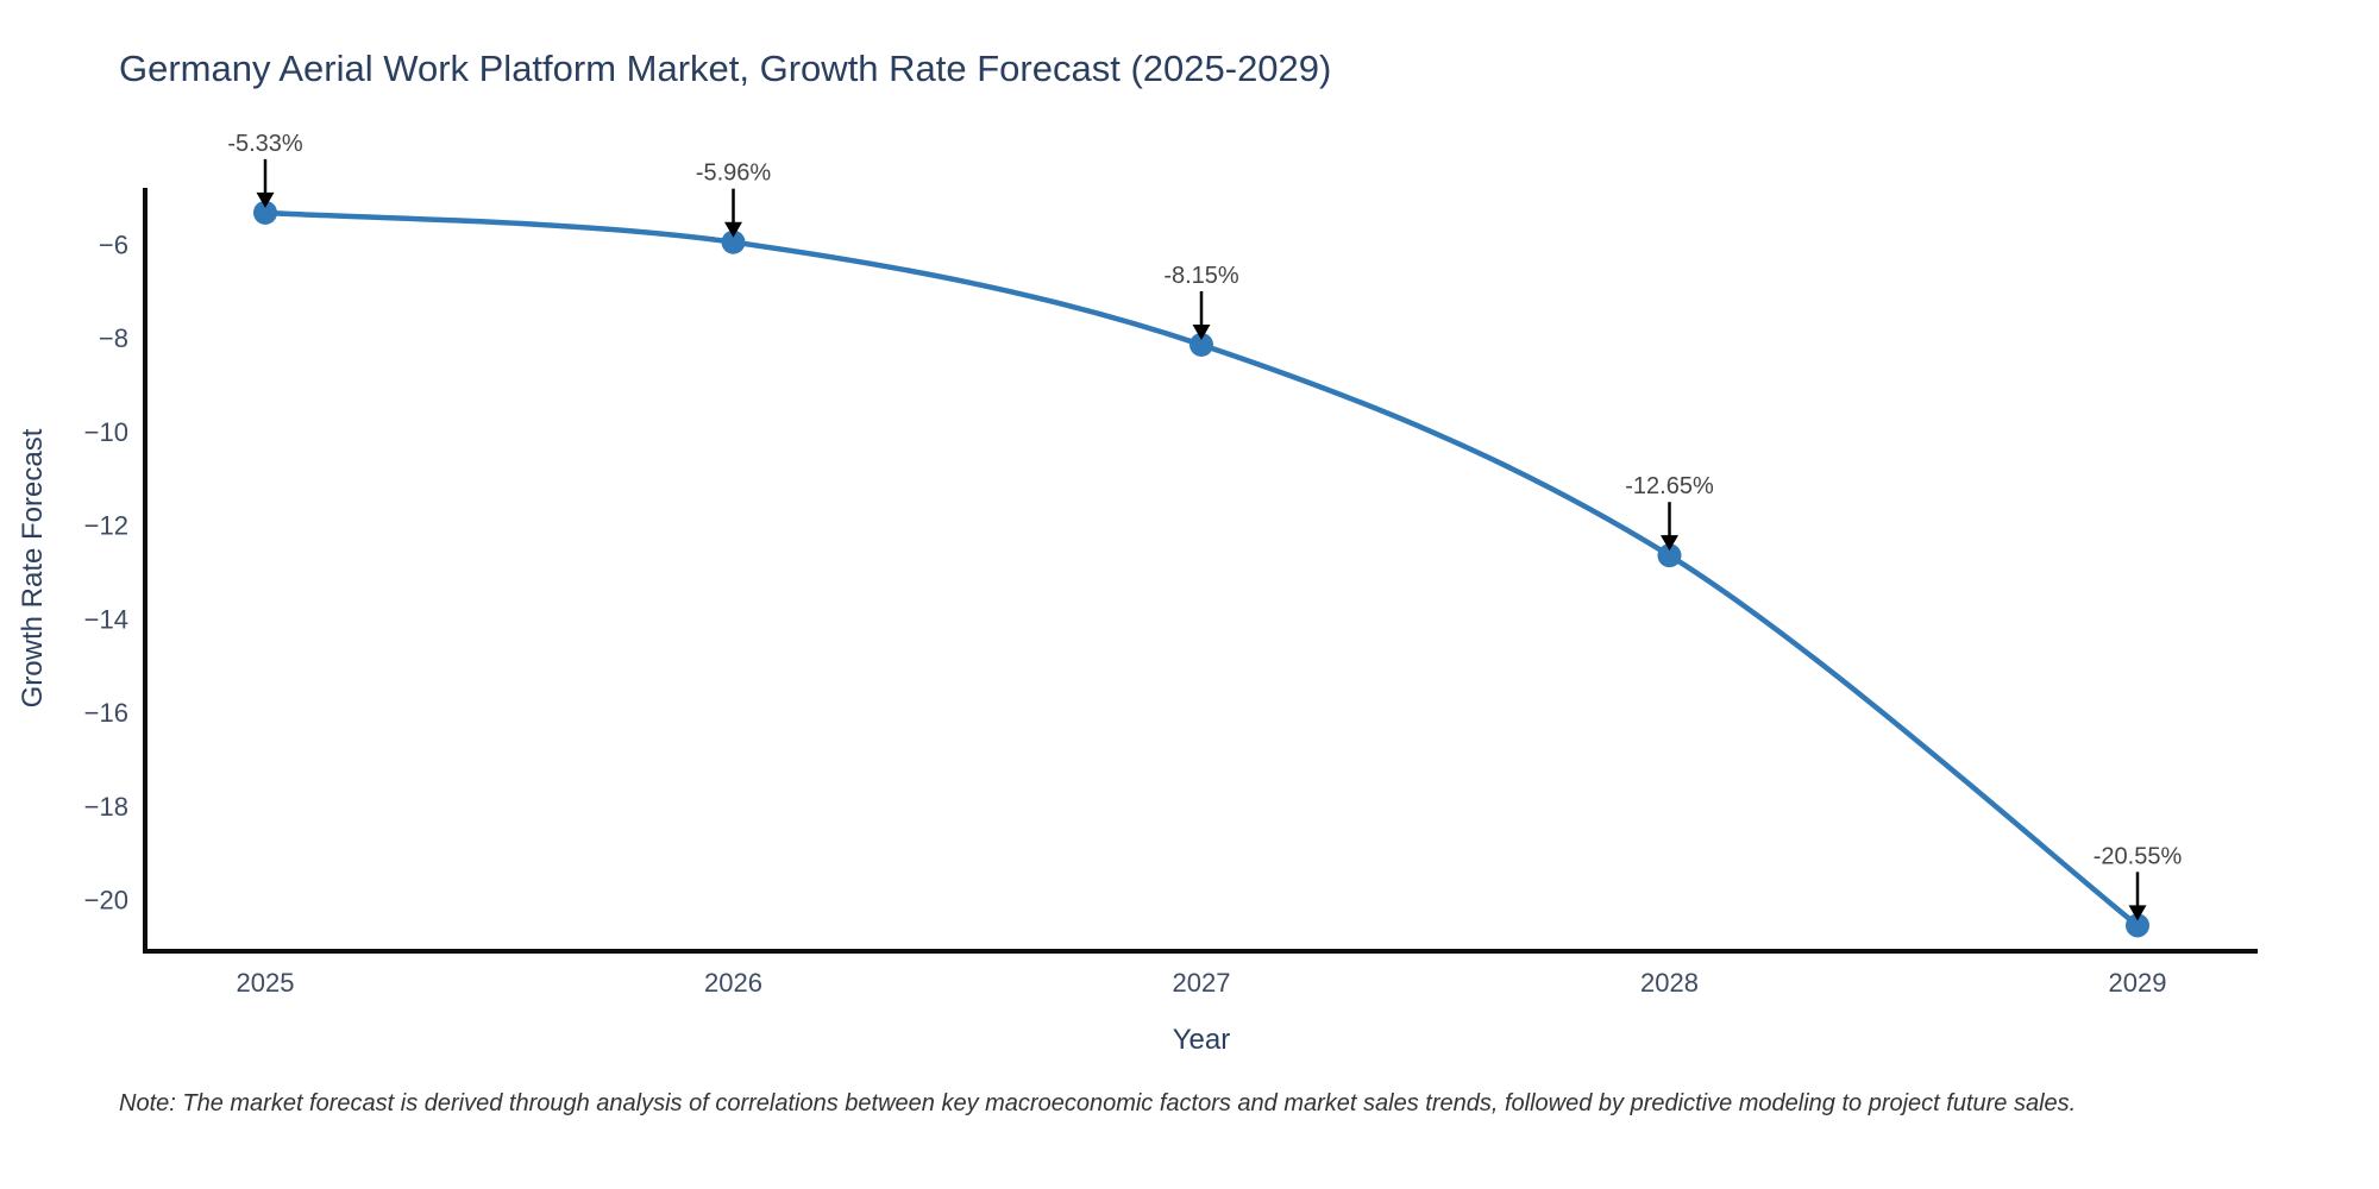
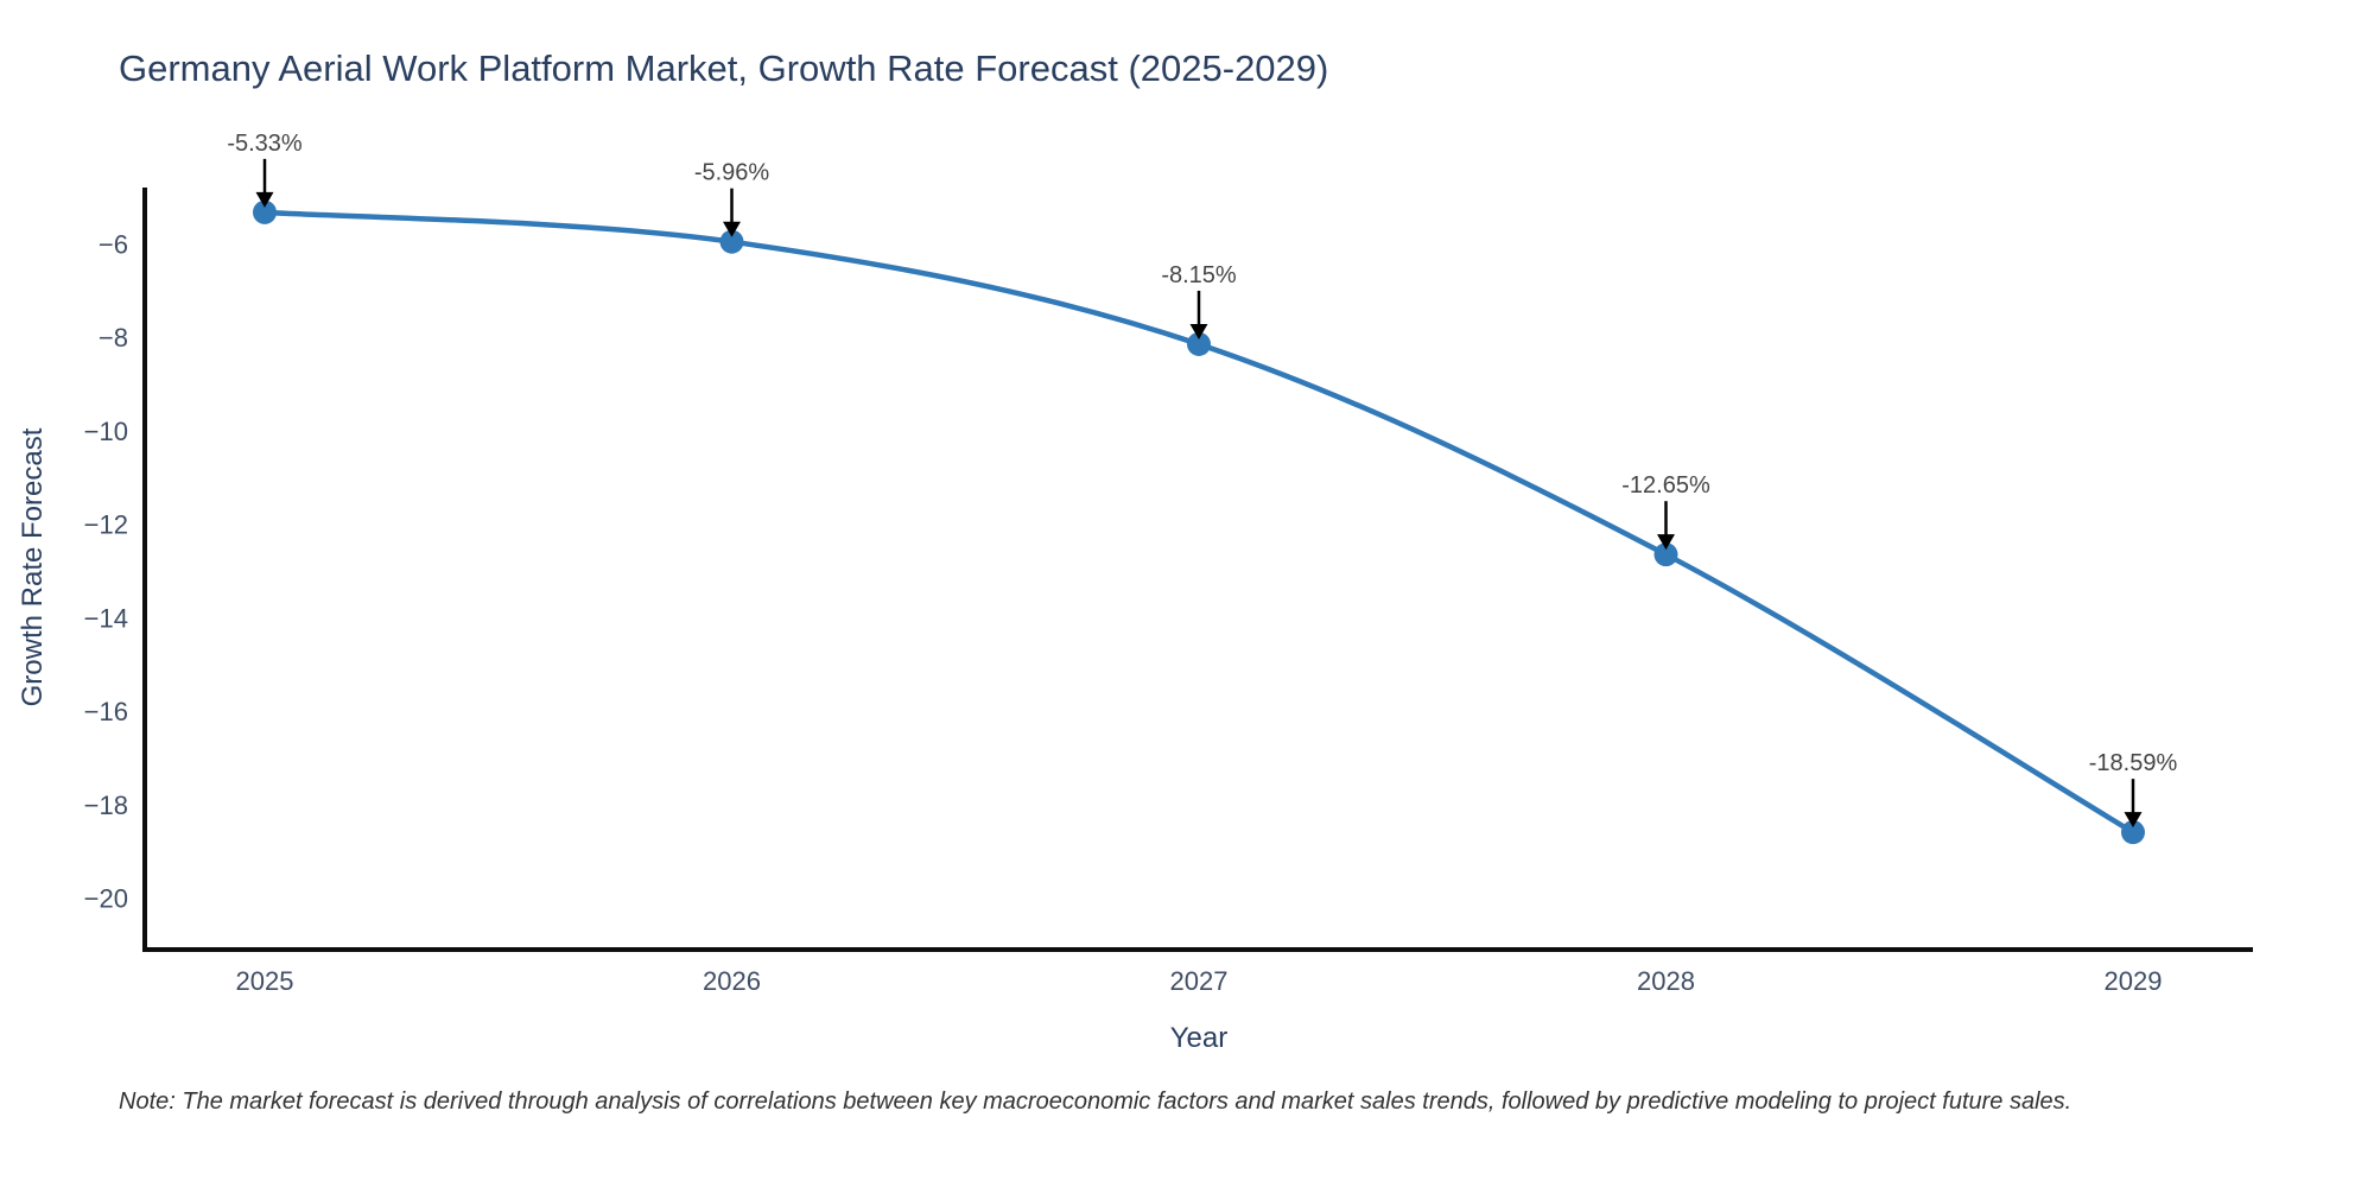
2029: -20.55% -> -18.59%
